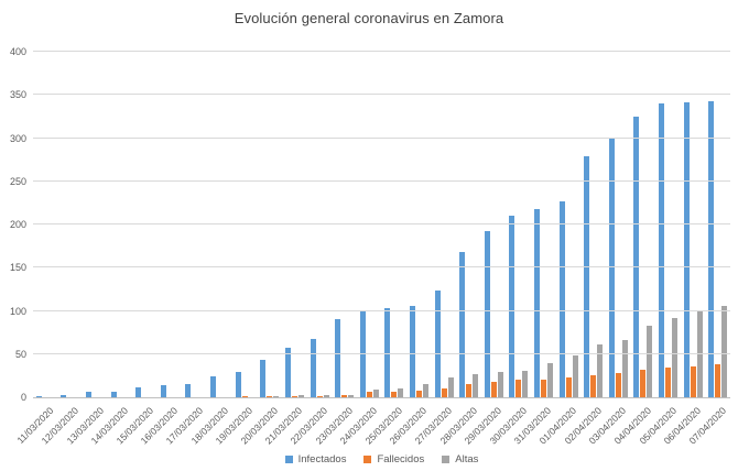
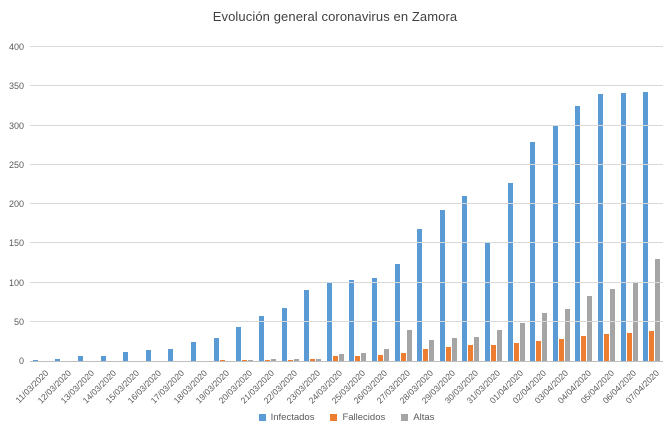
Altas/27/03/2020: 20 -> 40
Infectados/31/03/2020: 220 -> 150
Altas/07/04/2020: 110 -> 130
